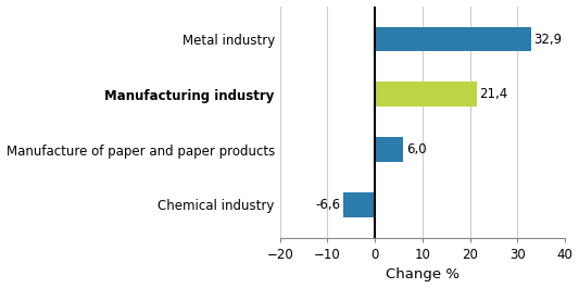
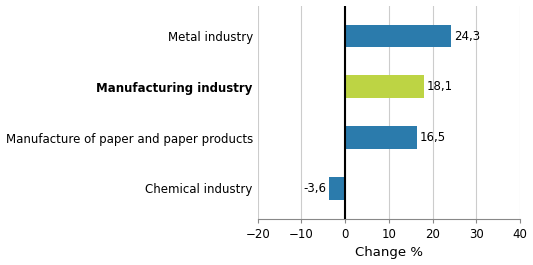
Metal industry: 32,9 -> 24,3
Manufacturing industry: 21,4 -> 18,1
Manufacture of paper and paper products: 6,0 -> 16,5
Chemical industry: -6,6 -> -3,6
